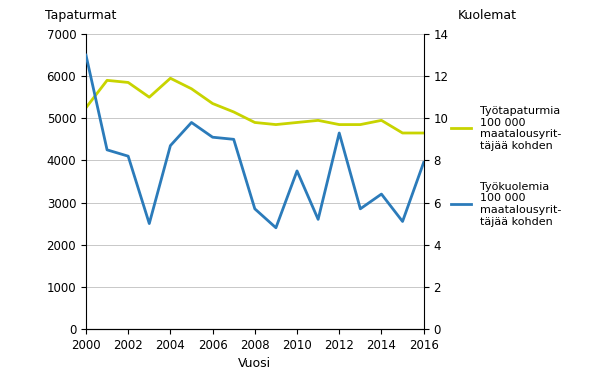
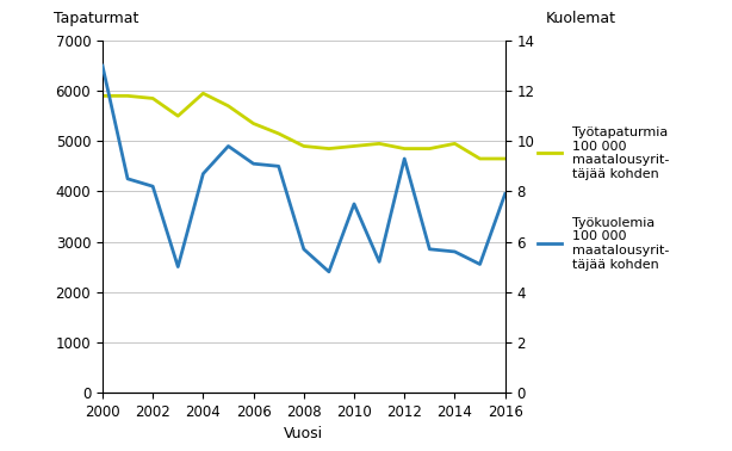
Työtapaturmia 100 000 maatalousyrit- täjää kohden/2000: 5250 -> 5900
Työkuolemia 100 000 maatalousyrit- täjää kohden/2014: 6.4 -> 5.6
